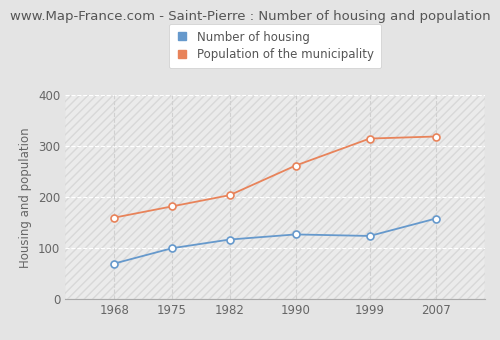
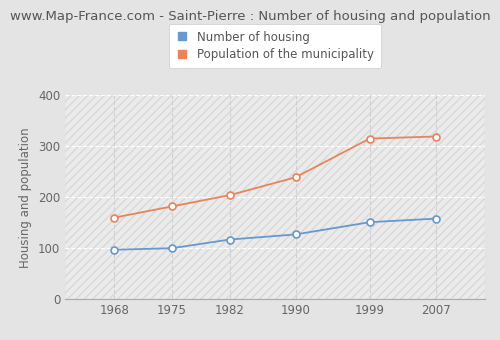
Number of housing/1968: 70 -> 97
Population of the municipality/1990: 262 -> 239
Number of housing/1999: 124 -> 151
